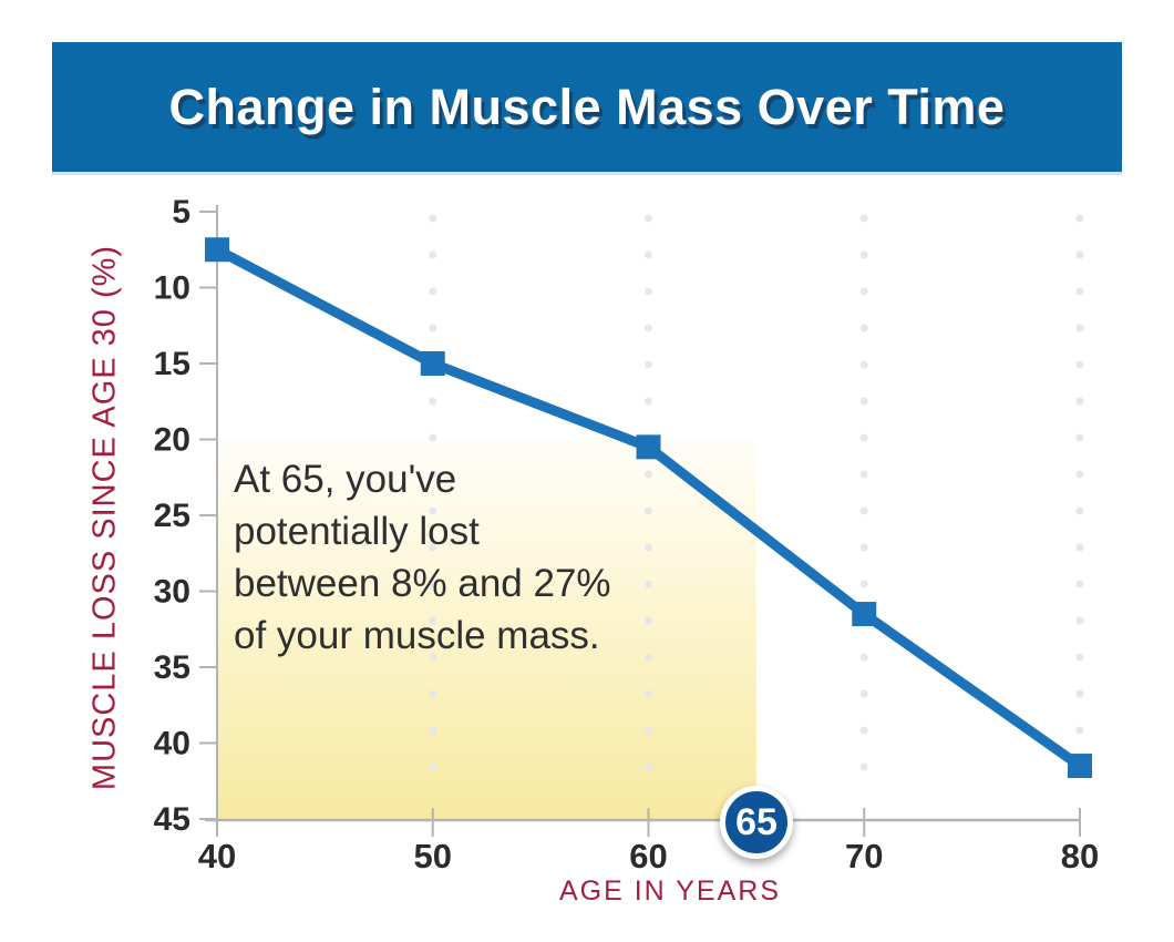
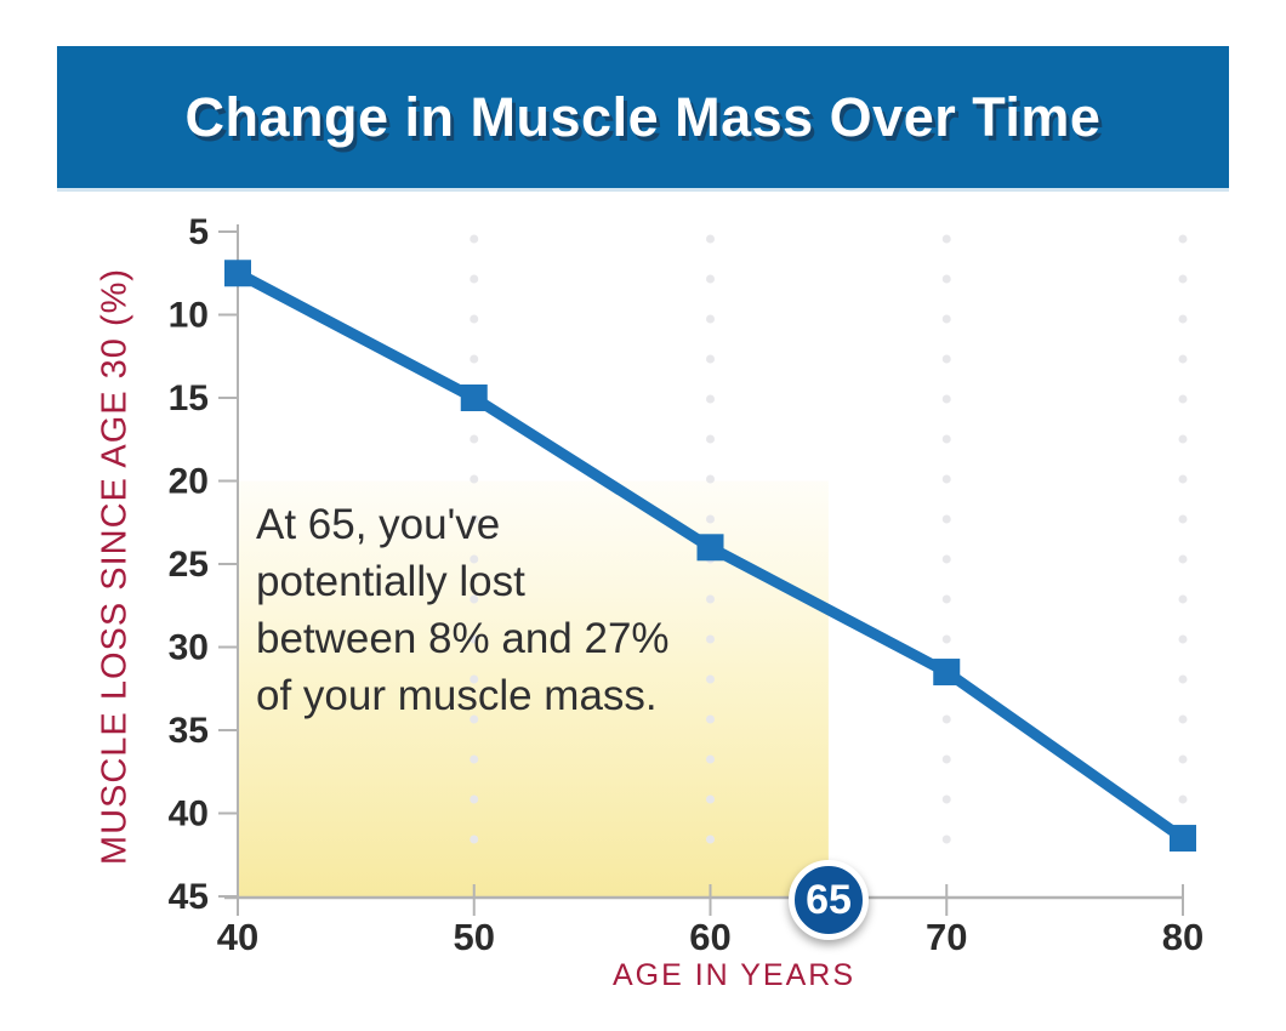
60: 20.5 -> 24.0
